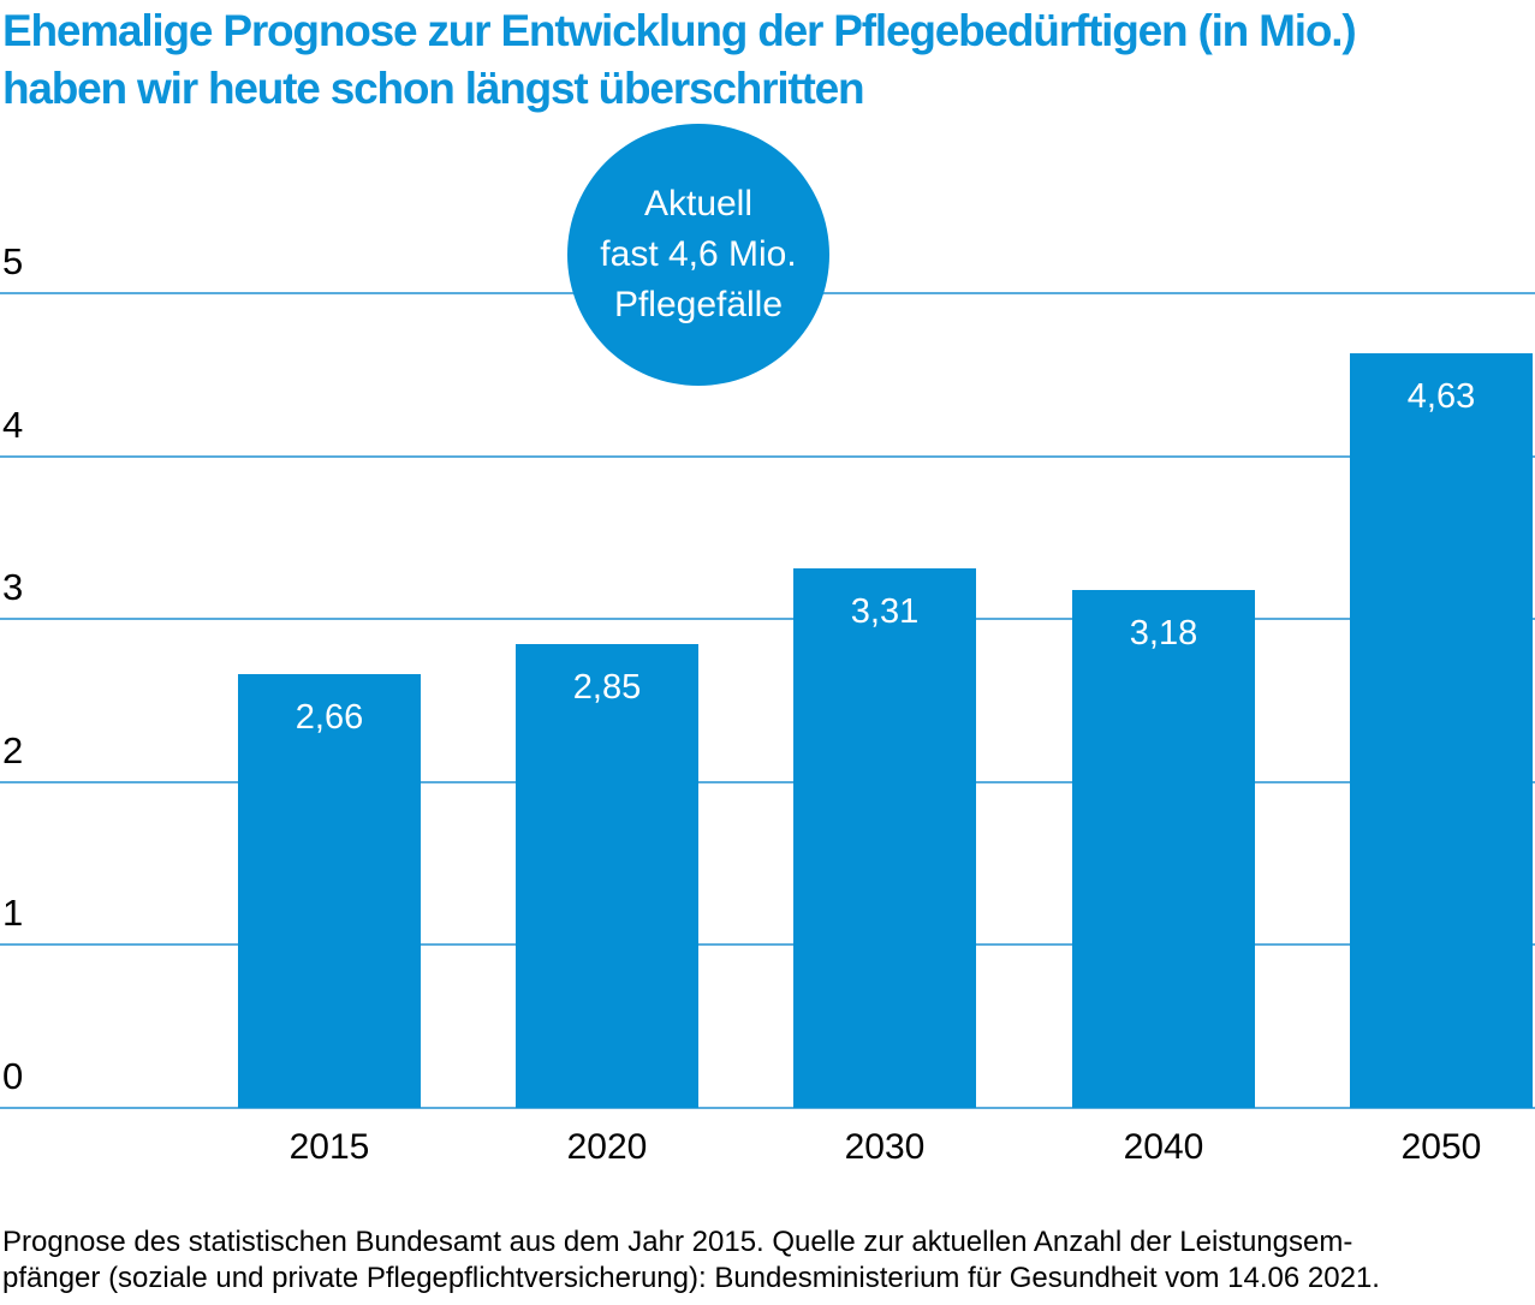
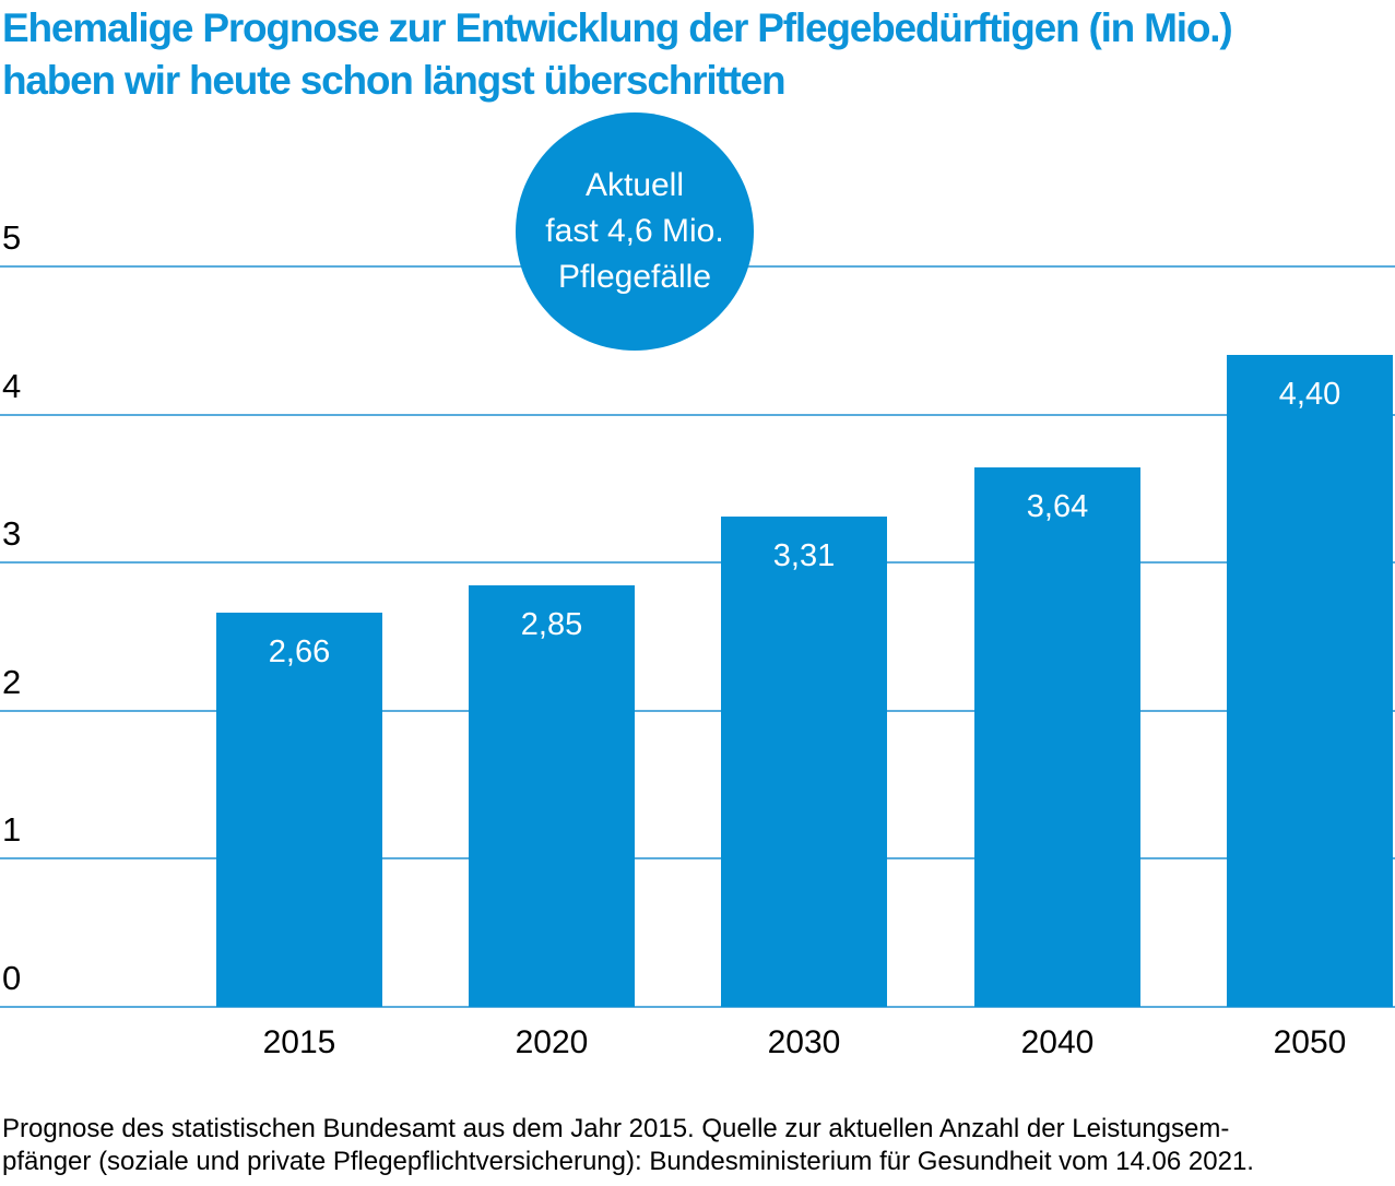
2040: 3,18 -> 3,64
2050: 4,63 -> 4,40
